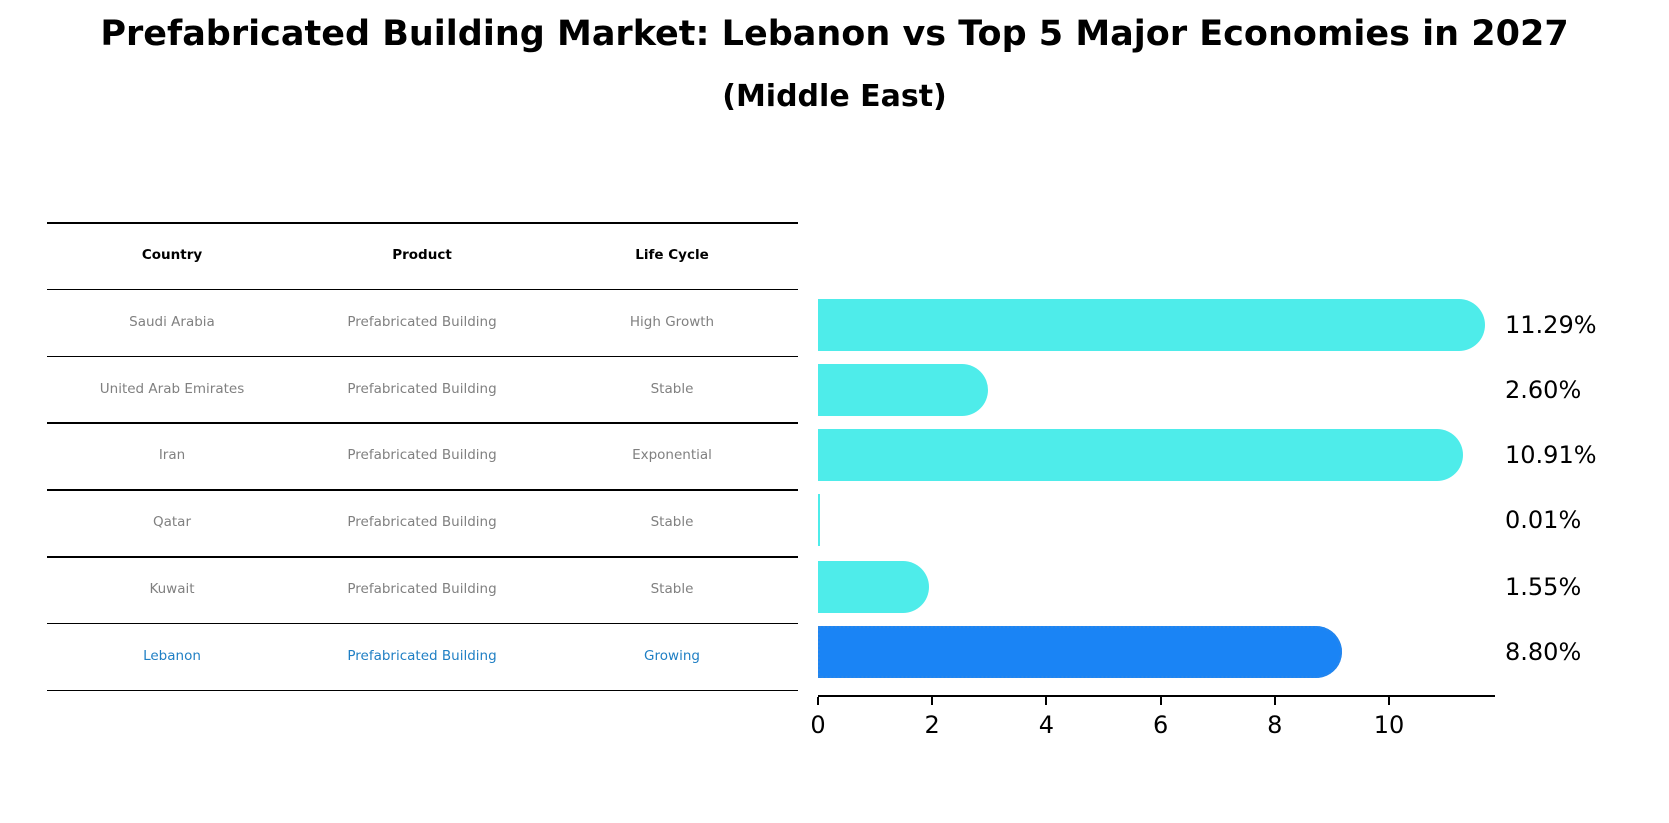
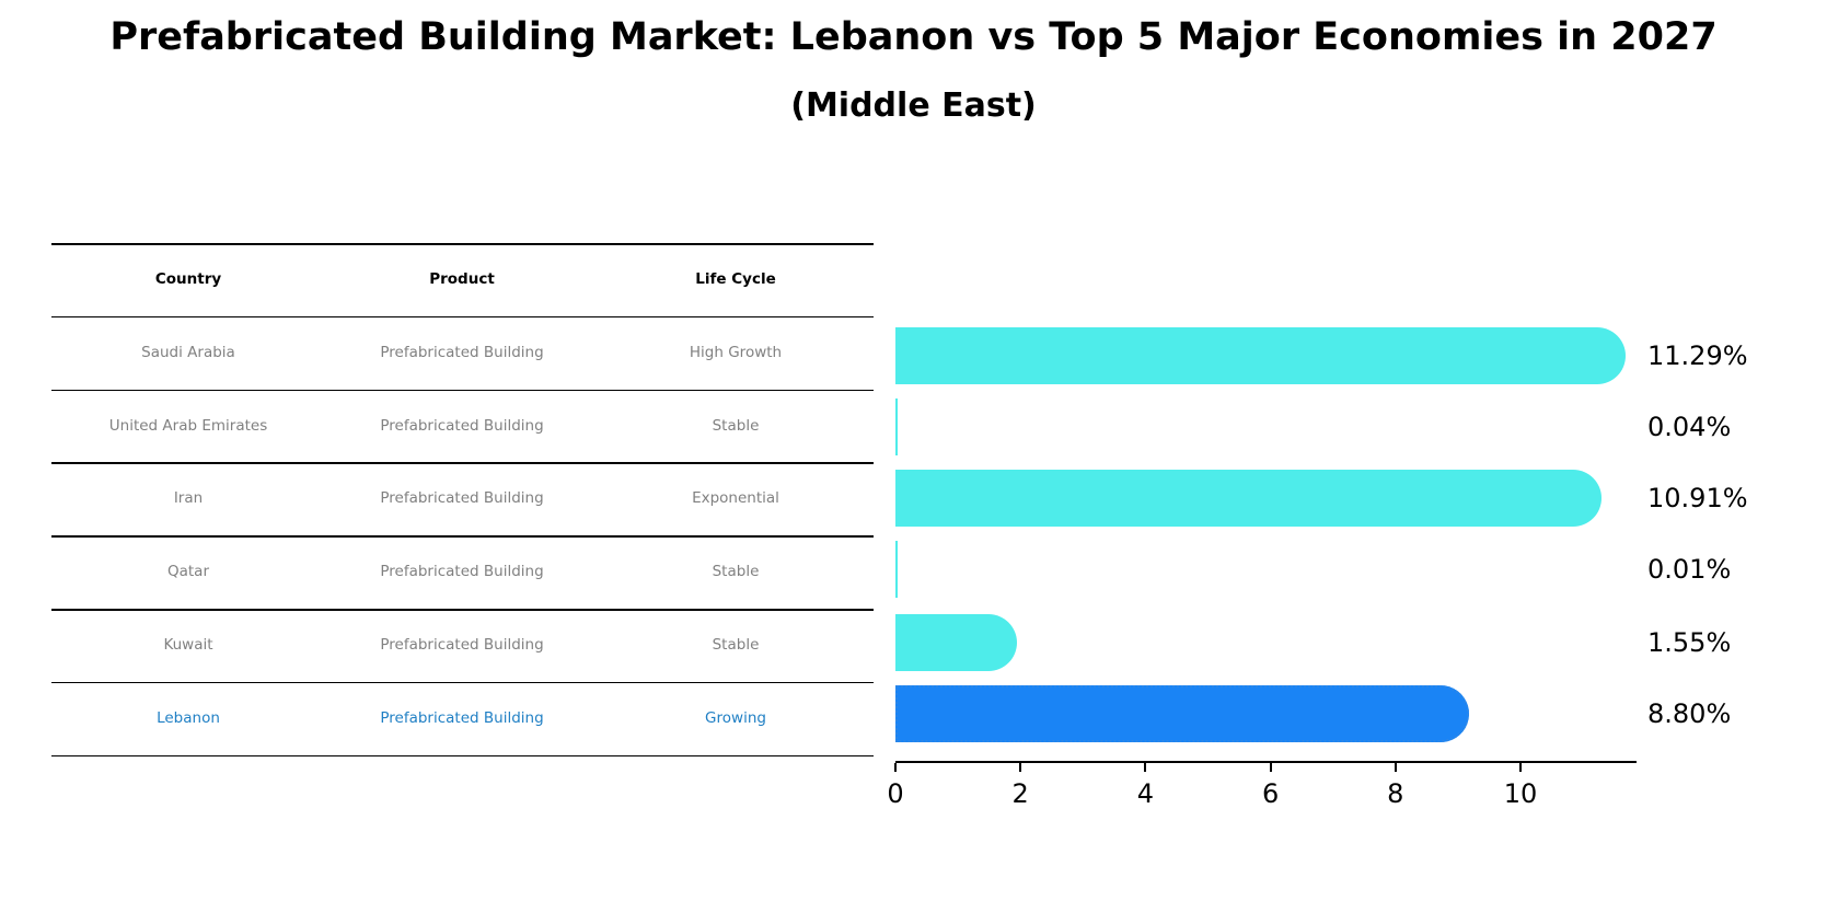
United Arab Emirates: 2.60% -> 0.04%
